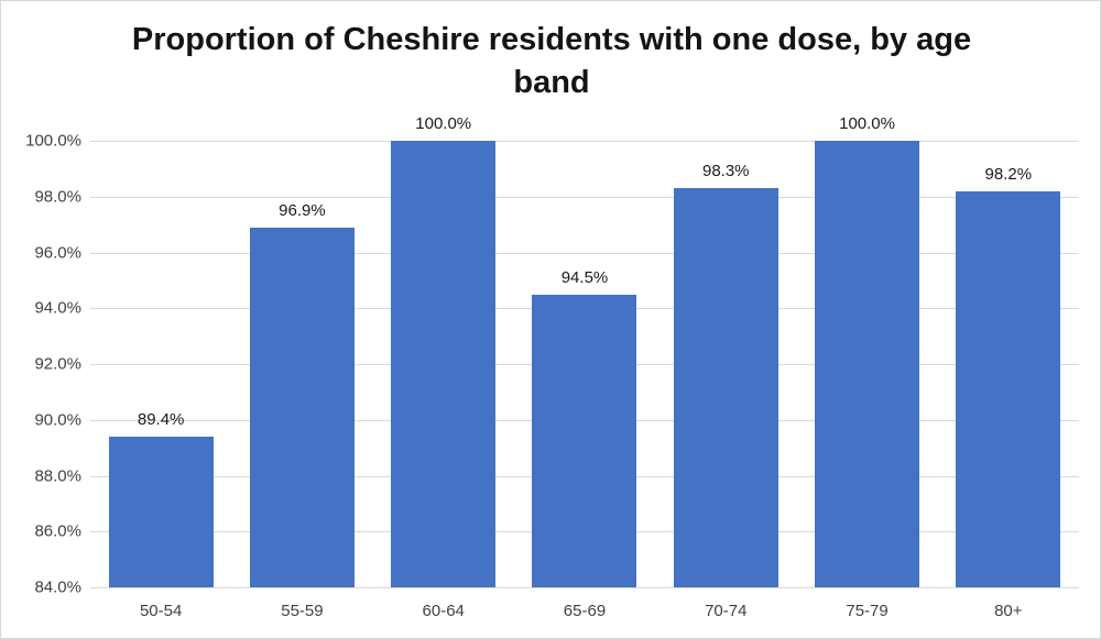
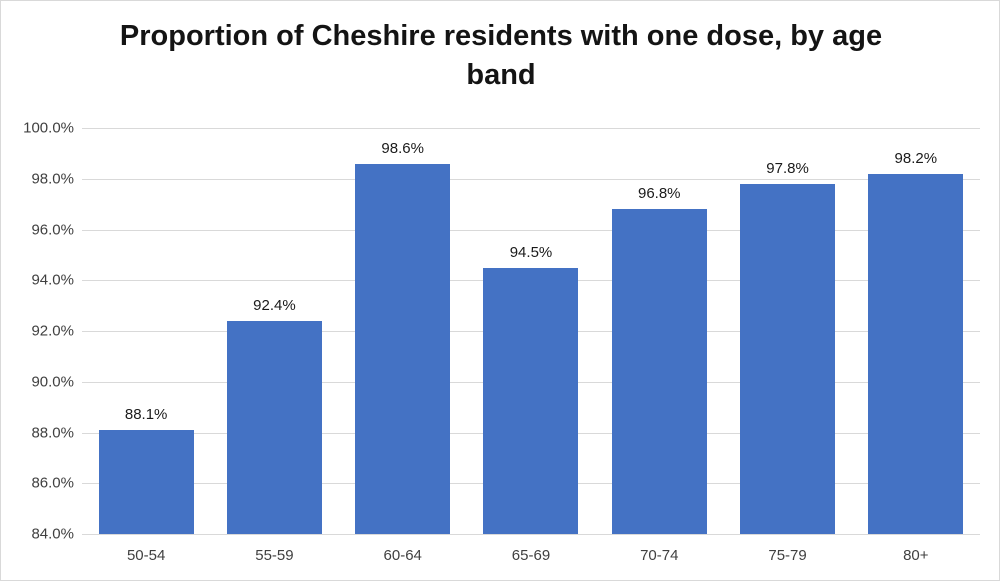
50-54: 89.4% -> 88.1%
55-59: 96.9% -> 92.4%
60-64: 100.0% -> 98.6%
70-74: 98.3% -> 96.8%
75-79: 100.0% -> 97.8%
